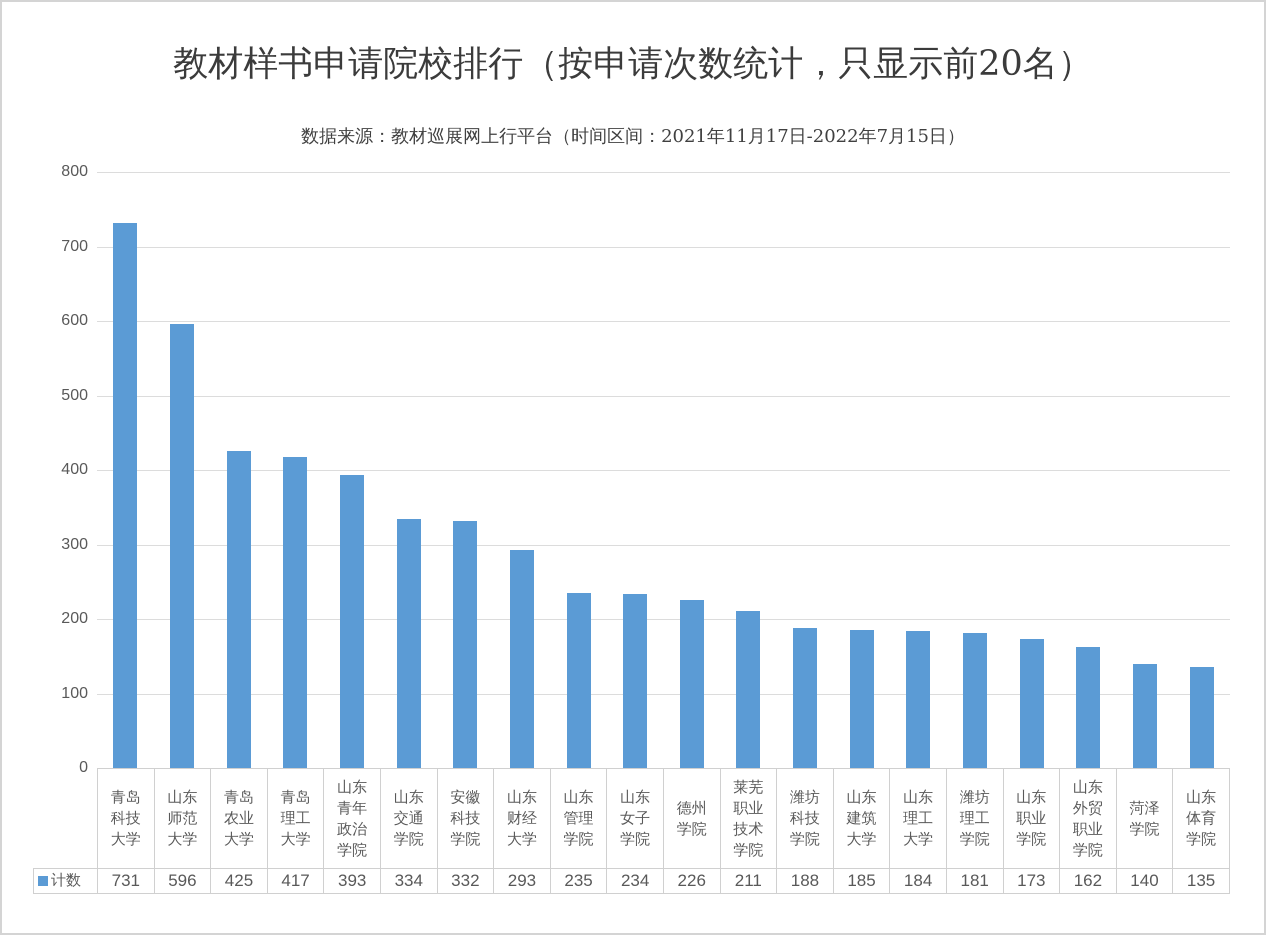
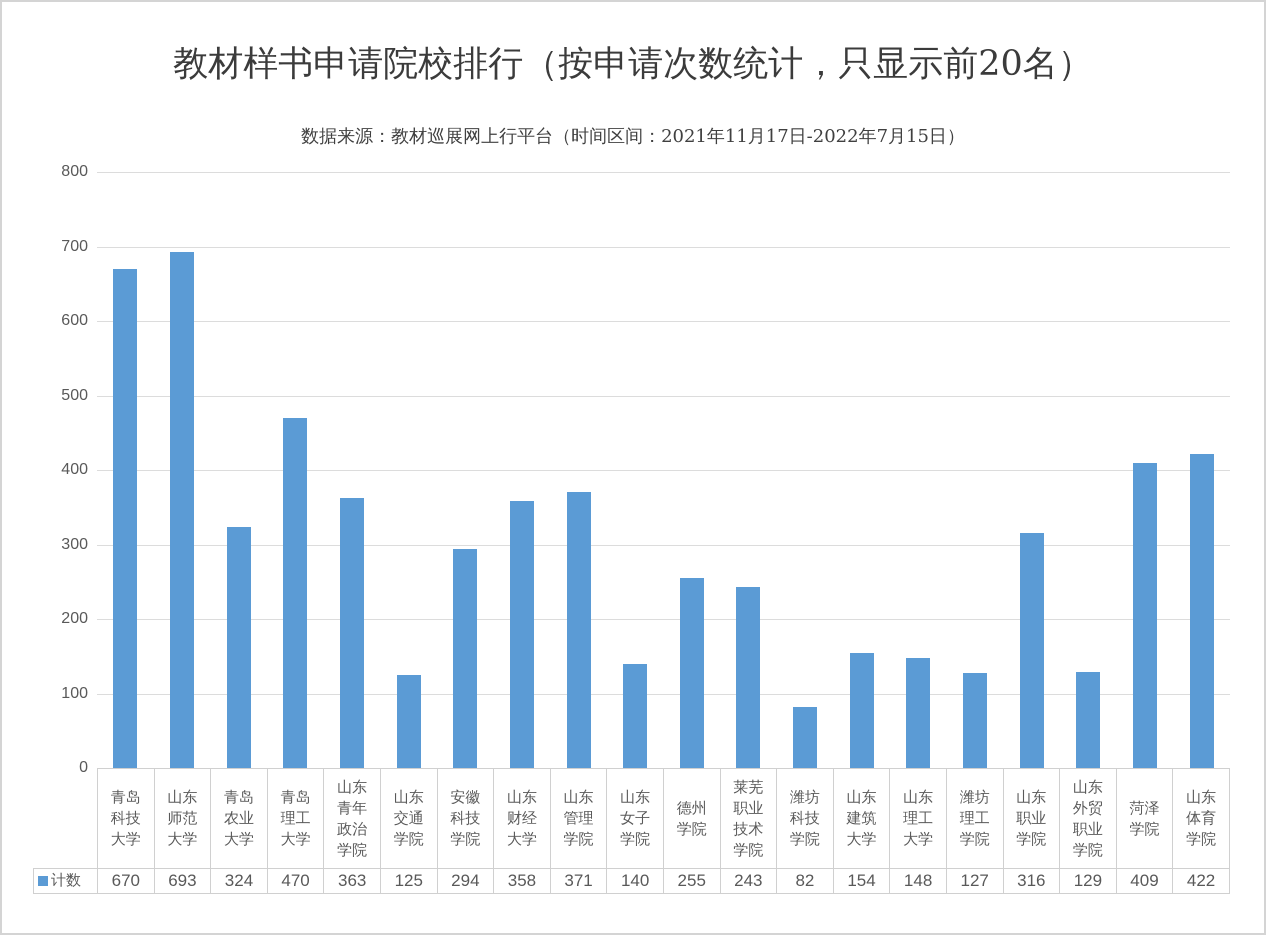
青岛科技大学: 731 -> 670
山东师范大学: 596 -> 693
青岛农业大学: 425 -> 324
青岛理工大学: 417 -> 470
山东青年政治学院: 393 -> 363
山东交通学院: 334 -> 125
安徽科技学院: 332 -> 294
山东财经大学: 293 -> 358
山东管理学院: 235 -> 371
山东女子学院: 234 -> 140
德州学院: 226 -> 255
莱芜职业技术学院: 211 -> 243
潍坊科技学院: 188 -> 82
山东建筑大学: 185 -> 154
山东理工大学: 184 -> 148
潍坊理工学院: 181 -> 127
山东职业学院: 173 -> 316
山东外贸职业学院: 162 -> 129
菏泽学院: 140 -> 409
山东体育学院: 135 -> 422
